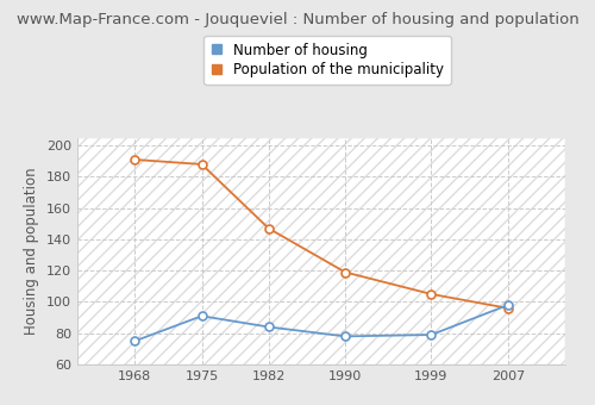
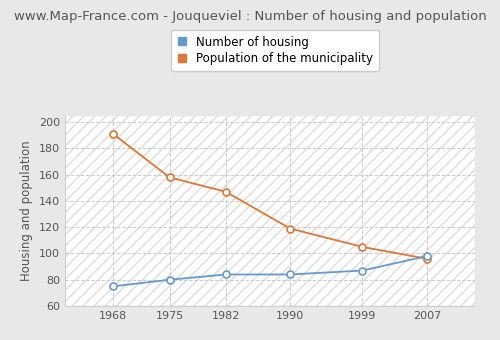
Number of housing/1975: 91 -> 80
Population of the municipality/1975: 188 -> 158
Number of housing/1990: 78 -> 84
Number of housing/1999: 79 -> 87
